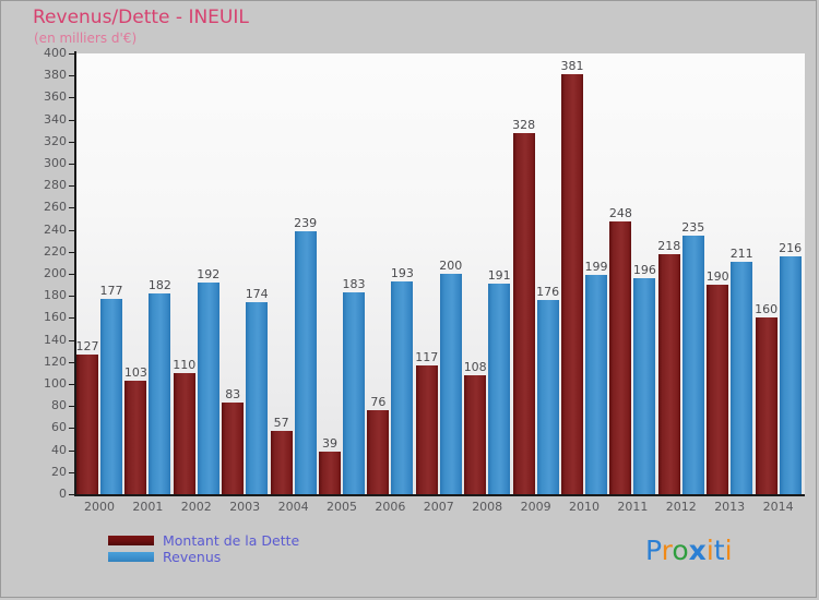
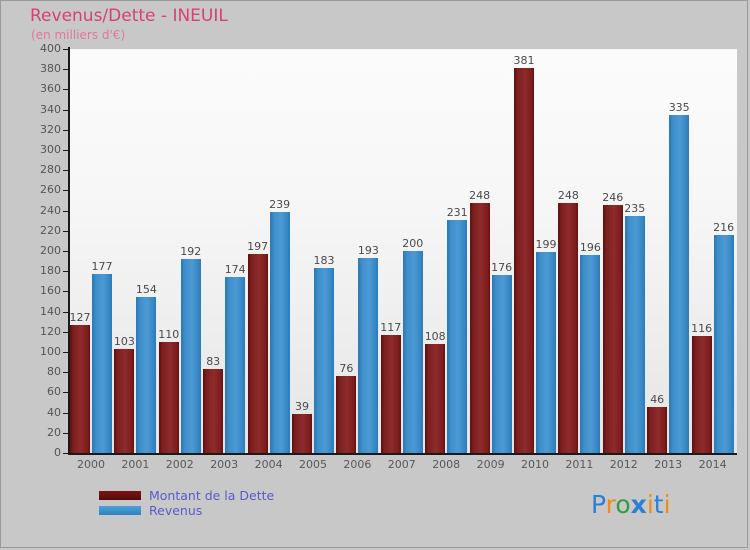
Revenus/2001: 182 -> 154
Montant de la Dette/2004: 57 -> 197
Revenus/2008: 191 -> 231
Montant de la Dette/2009: 328 -> 248
Montant de la Dette/2012: 218 -> 246
Montant de la Dette/2013: 190 -> 46
Revenus/2013: 211 -> 335
Montant de la Dette/2014: 160 -> 116
